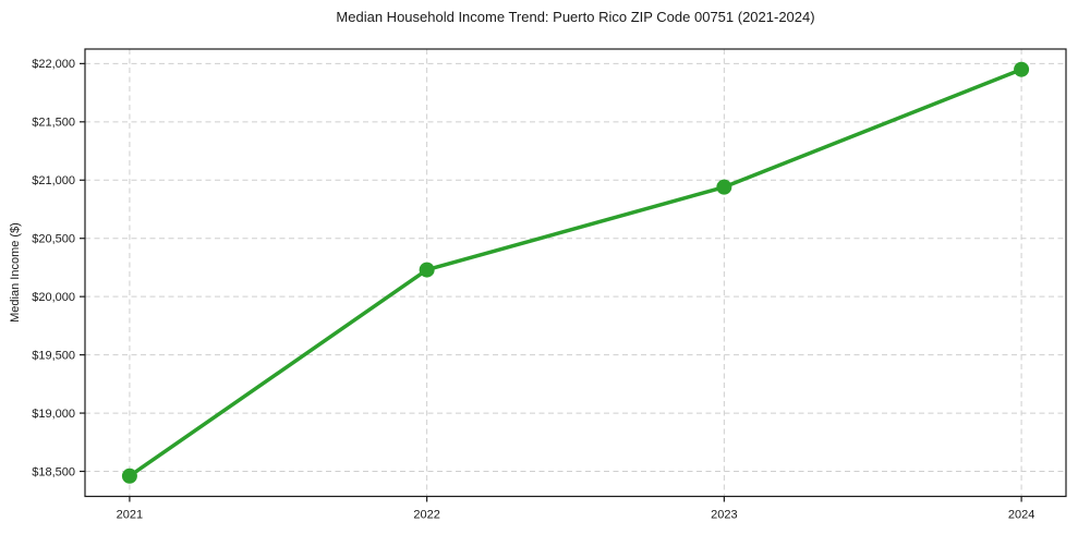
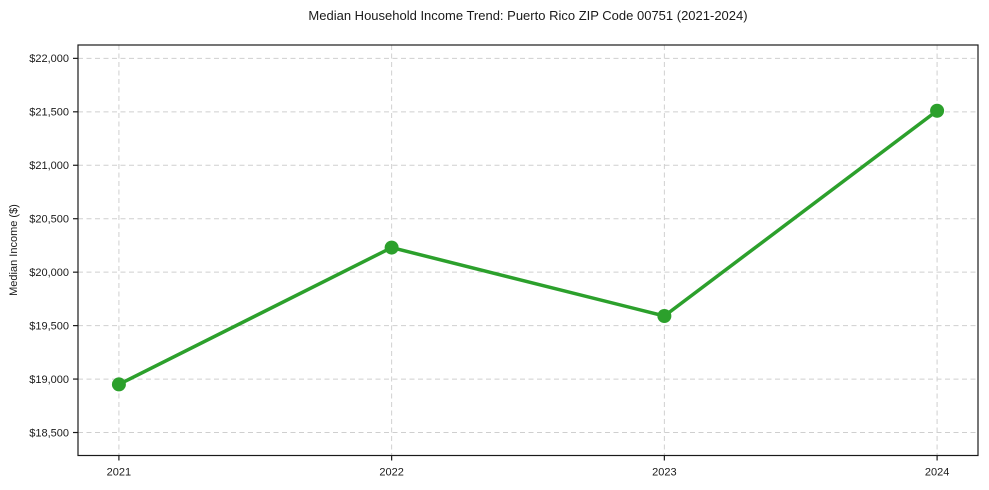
2021: $18460 -> $18950
2023: $20940 -> $19590
2024: $21950 -> $21510
